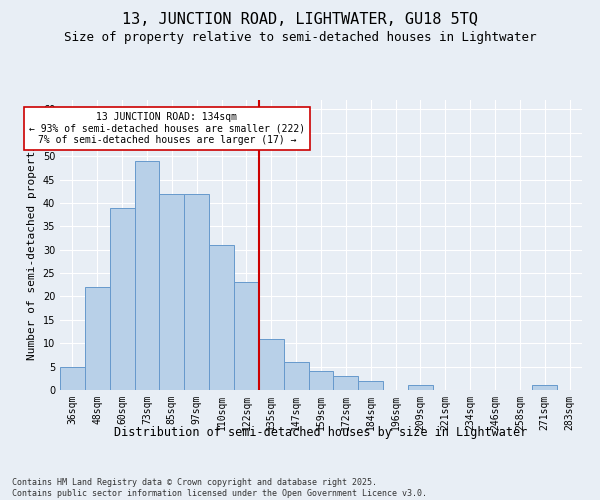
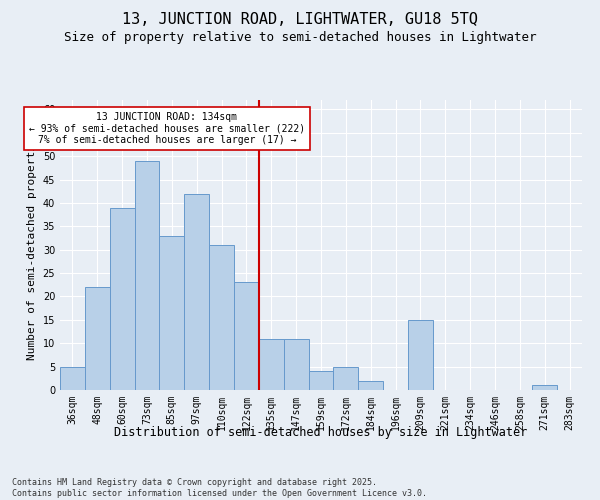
85sqm: 42 -> 33
147sqm: 6 -> 11
172sqm: 3 -> 5
209sqm: 1 -> 15
